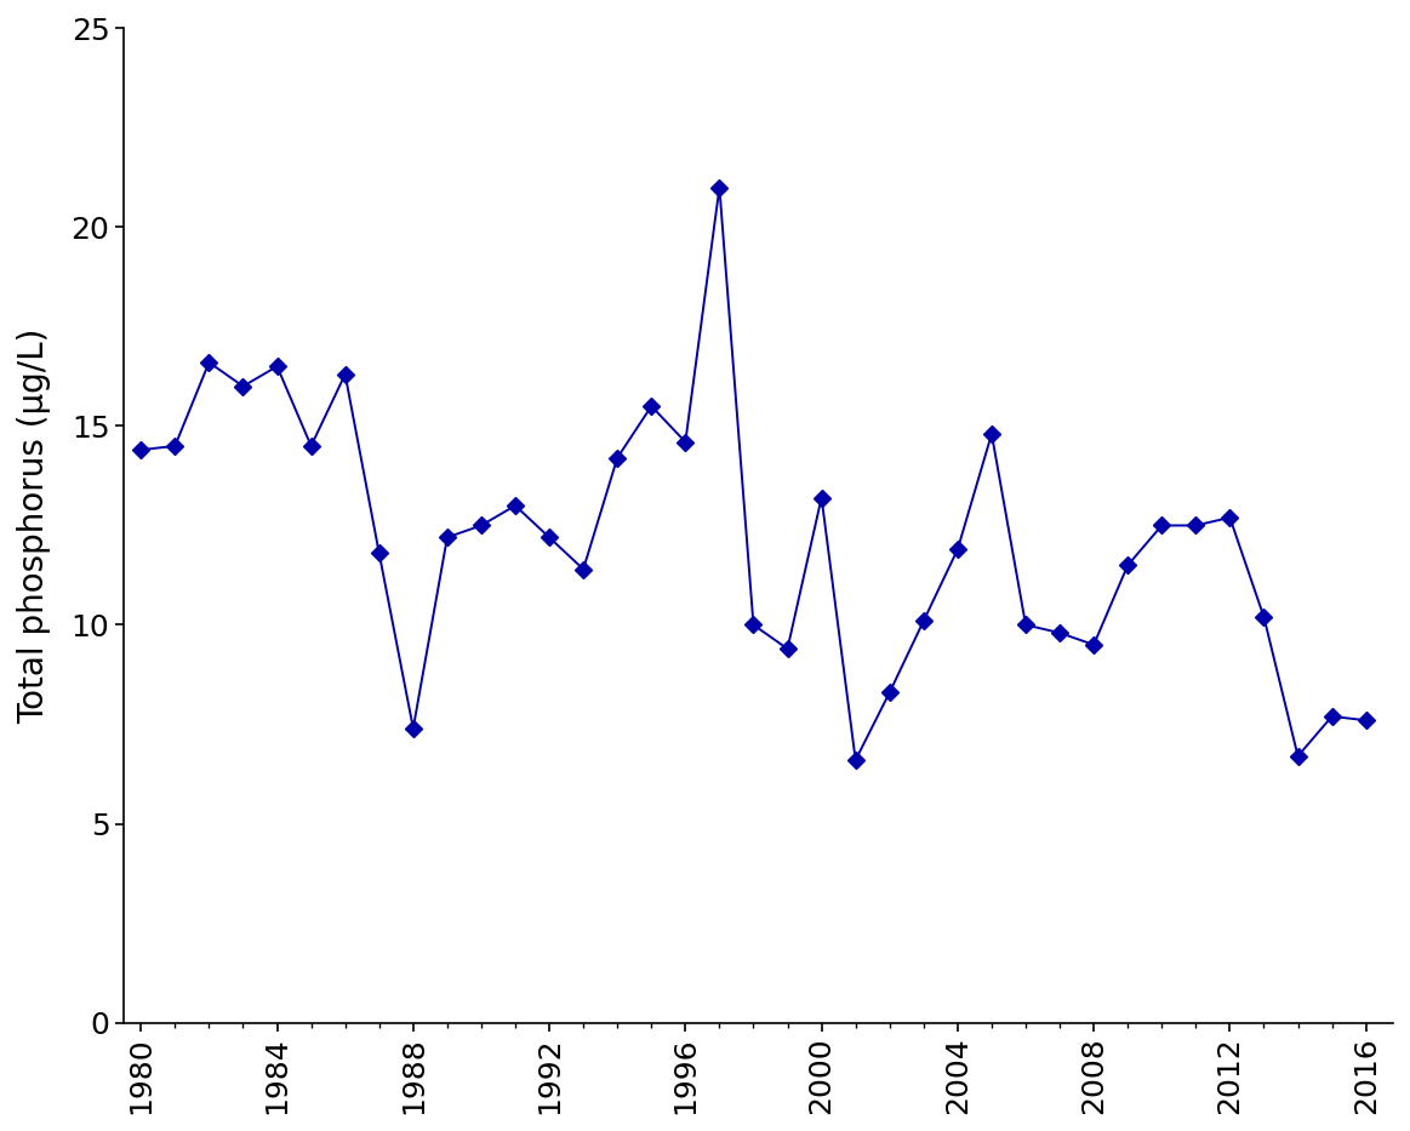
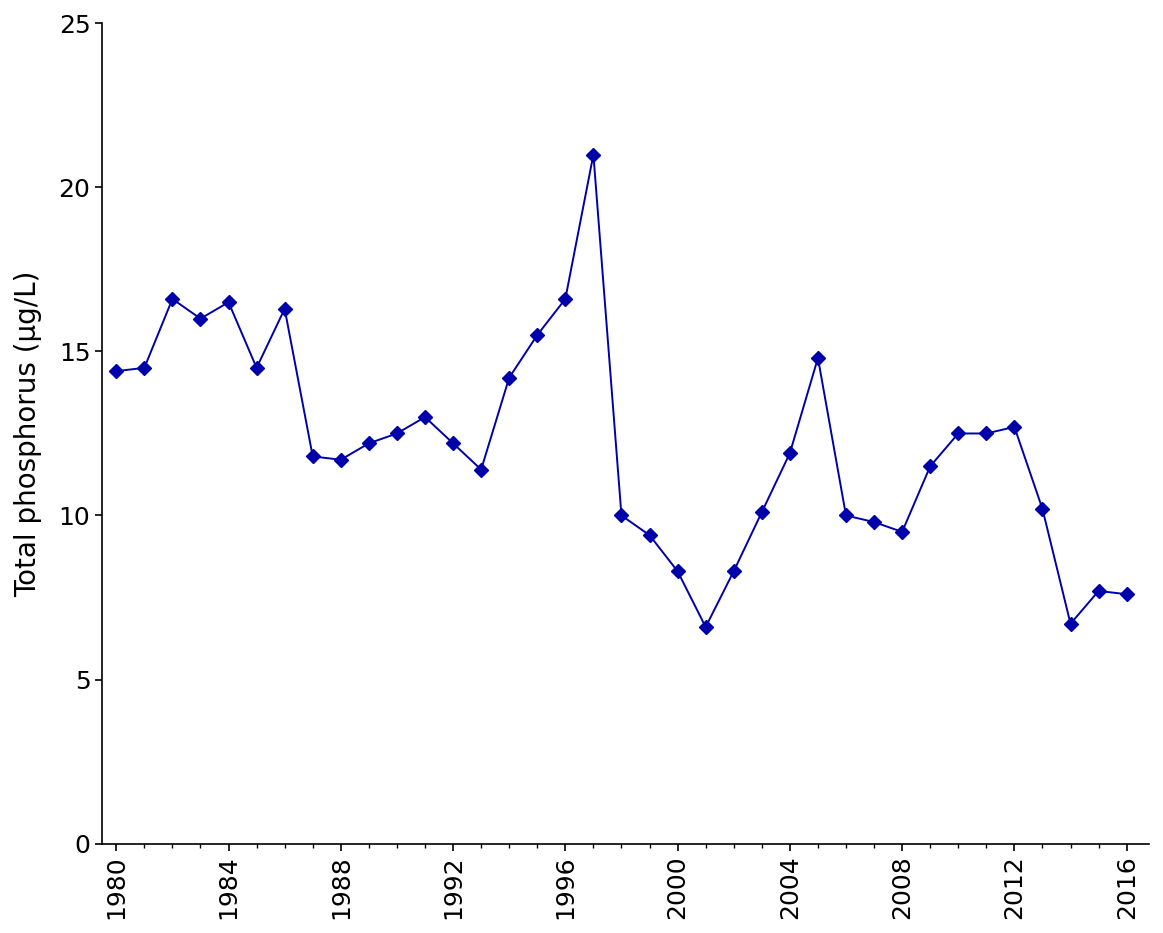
1988: 7.4 -> 11.7
1996: 14.6 -> 16.6
2000: 13.2 -> 8.3
